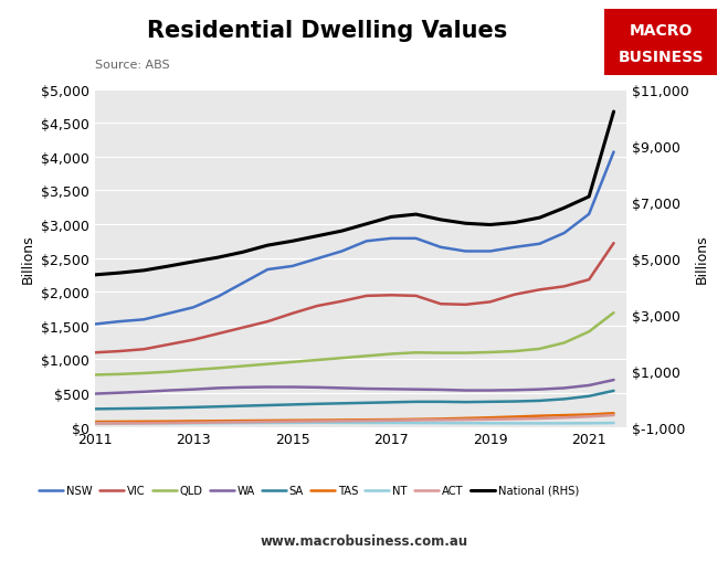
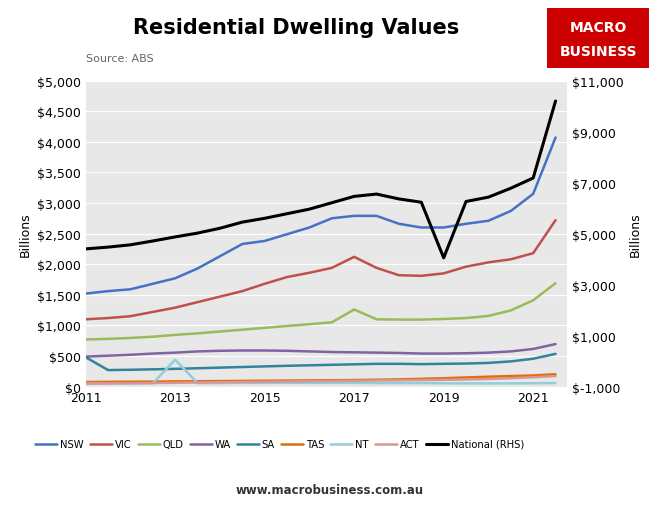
SA/2011: $260 -> $480
NT/2013: $50 -> $440
VIC/2017: $1,950 -> $2,120
QLD/2017: $1,080 -> $1,260
National (RHS)/2019: $6,180 -> $4,050
